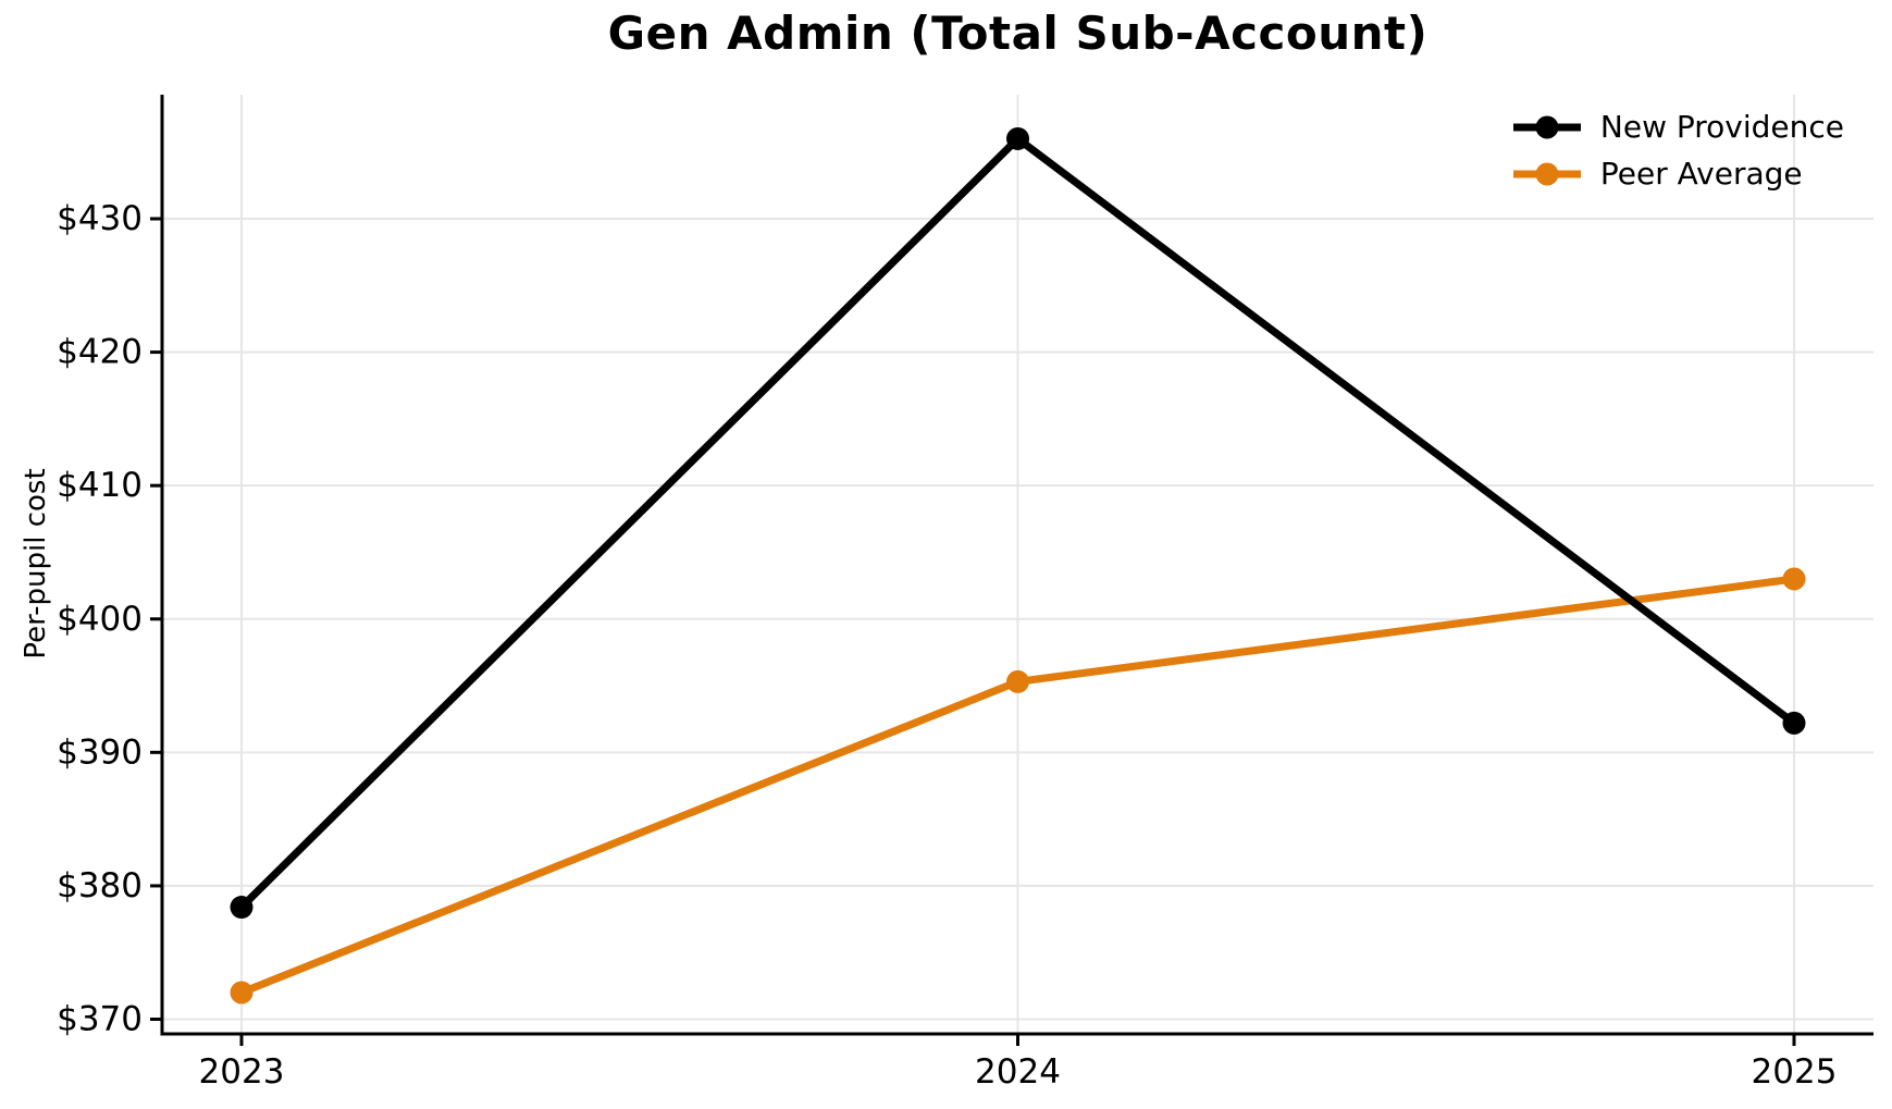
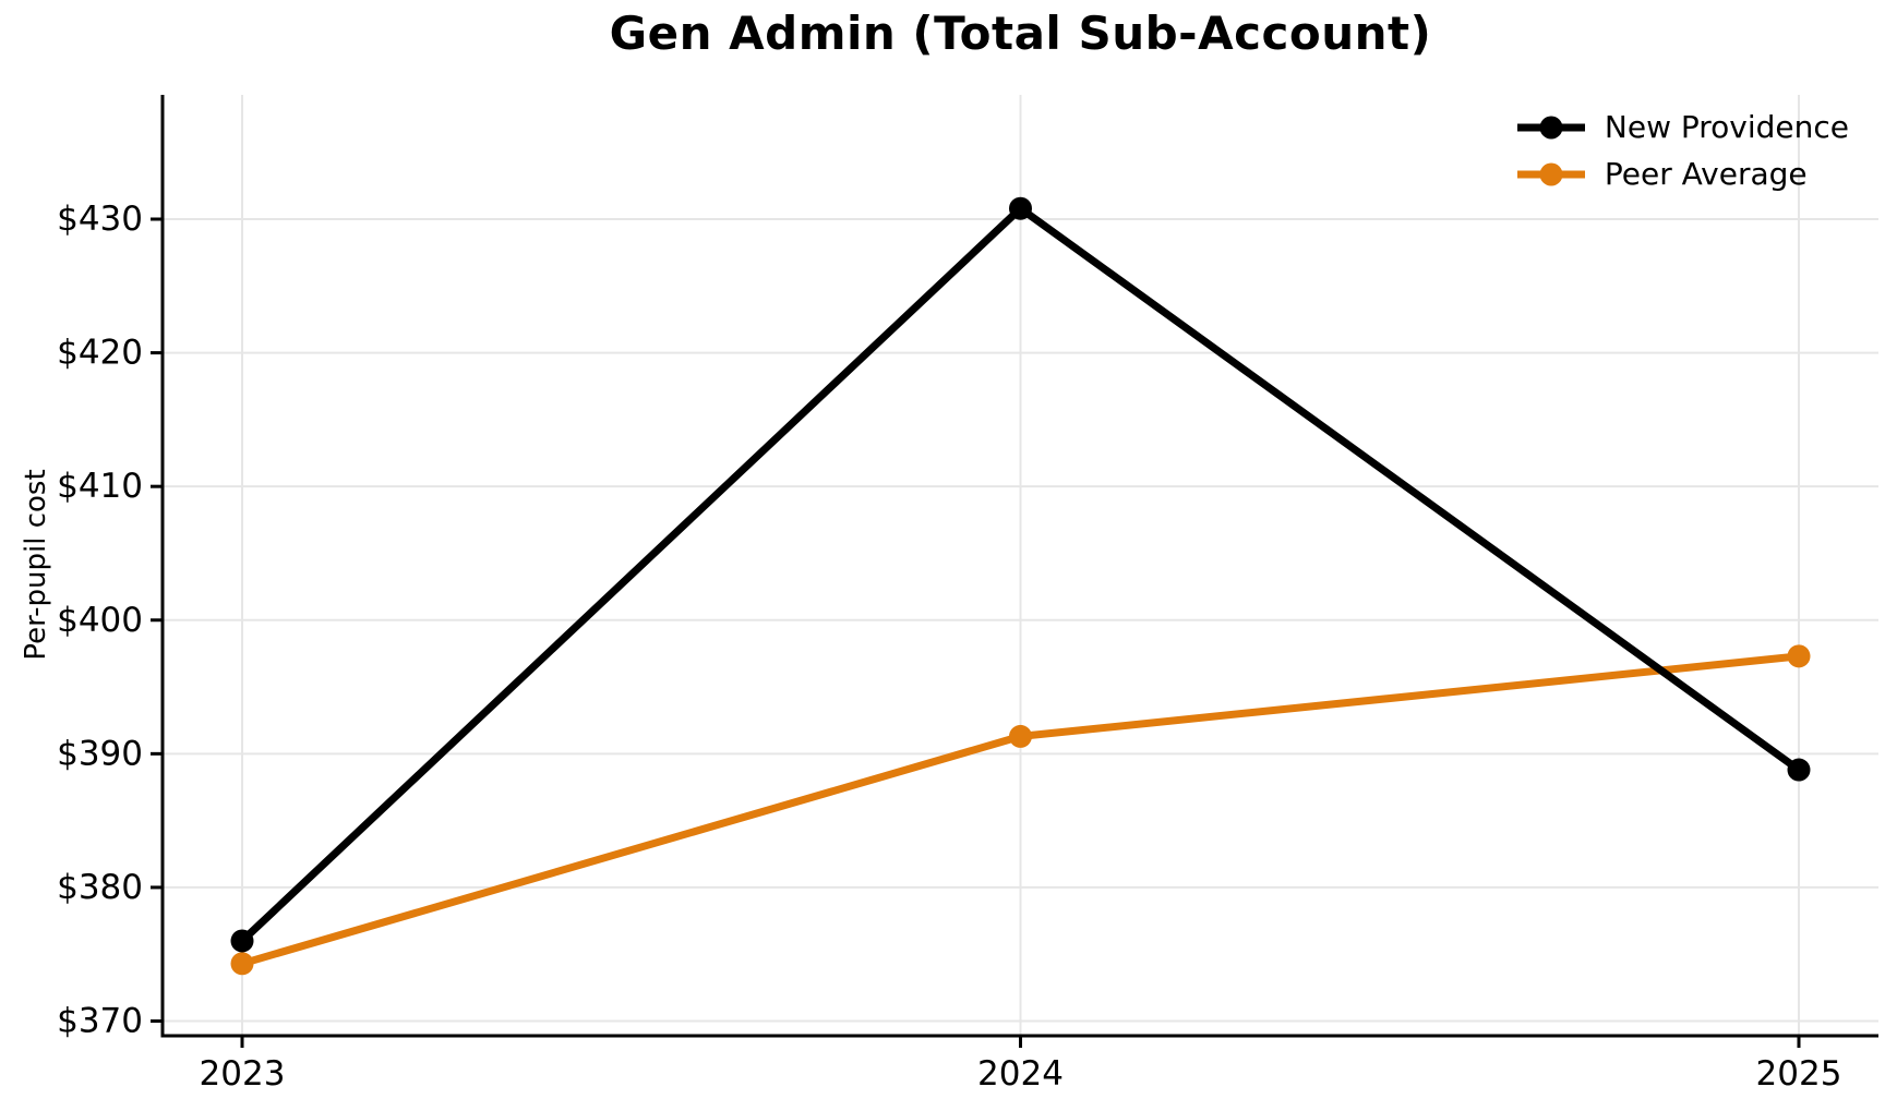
New Providence/2023: $378.4 -> $376.0
Peer Average/2023: $372.0 -> $374.3
New Providence/2024: $436.0 -> $430.8
Peer Average/2024: $395.3 -> $391.3
New Providence/2025: $392.2 -> $388.8
Peer Average/2025: $403.0 -> $397.3
